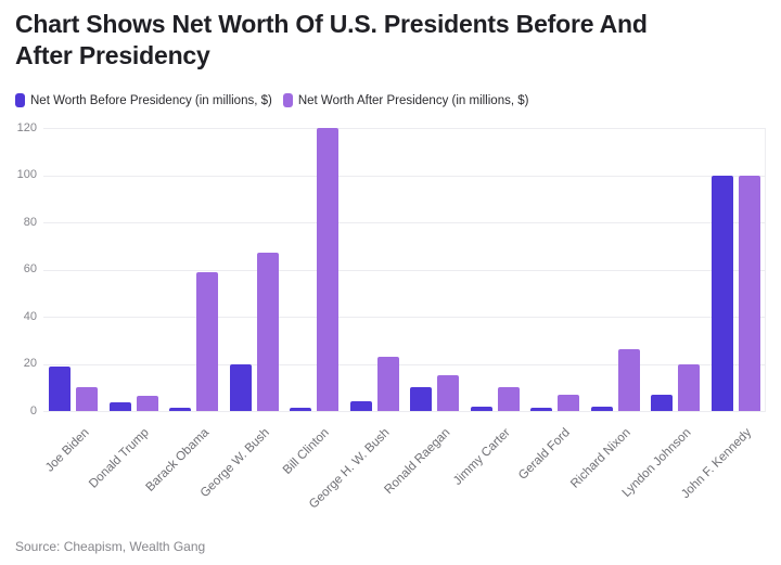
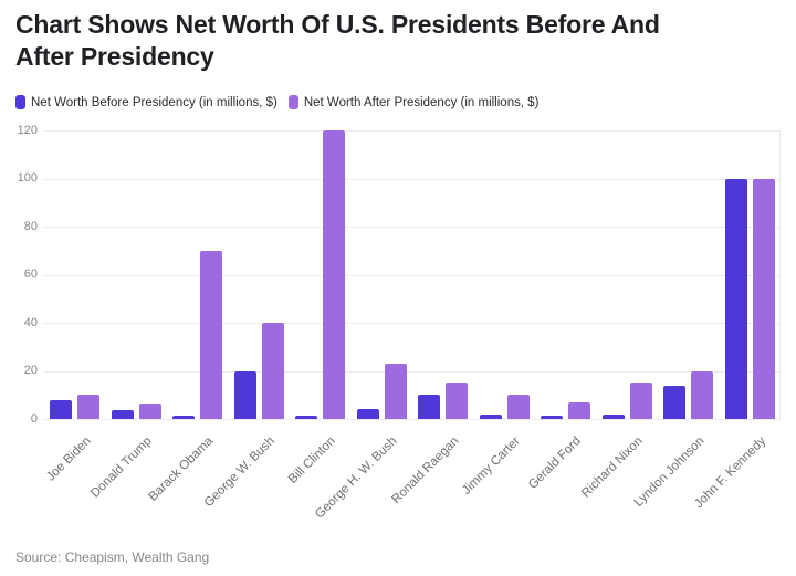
Net Worth Before Presidency (in millions, $)/Joe Biden: 19 -> 8
Net Worth After Presidency (in millions, $)/Barack Obama: 59 -> 70
Net Worth After Presidency (in millions, $)/George W. Bush: 67 -> 40
Net Worth After Presidency (in millions, $)/Richard Nixon: 26 -> 15
Net Worth Before Presidency (in millions, $)/Lyndon Johnson: 7 -> 14
